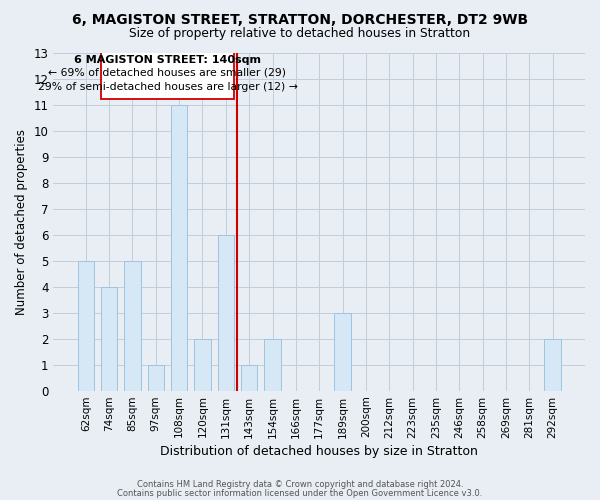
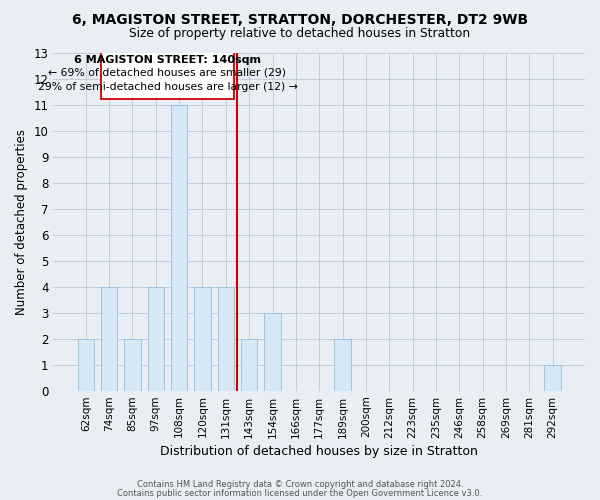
62sqm: 5 -> 2
85sqm: 5 -> 2
97sqm: 1 -> 4
120sqm: 2 -> 4
131sqm: 6 -> 4
143sqm: 1 -> 2
154sqm: 2 -> 3
189sqm: 3 -> 2
292sqm: 2 -> 1
